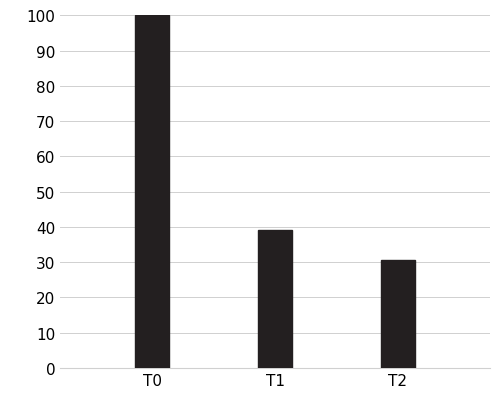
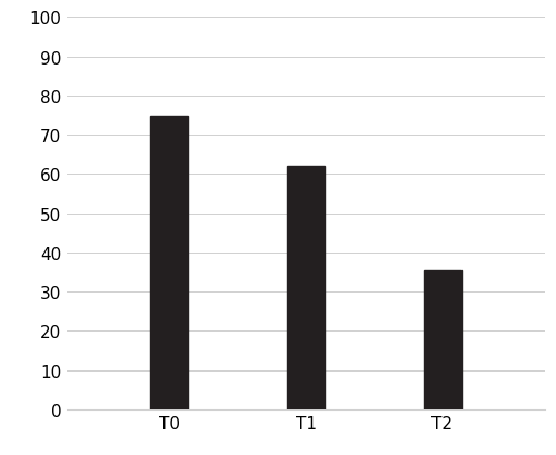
T0: 100.0 -> 75.0
T1: 39.0 -> 62.0
T2: 30.5 -> 35.5
